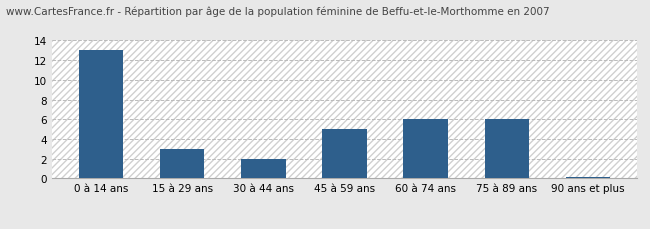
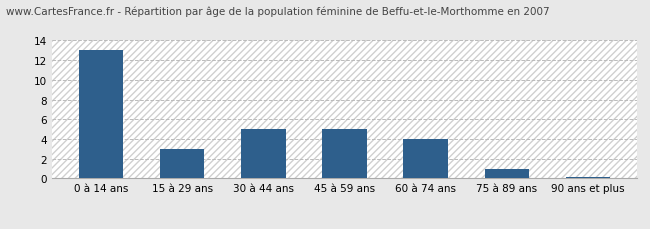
30 à 44 ans: 2.0 -> 5.0
60 à 74 ans: 6.0 -> 4.0
75 à 89 ans: 6.0 -> 1.0
